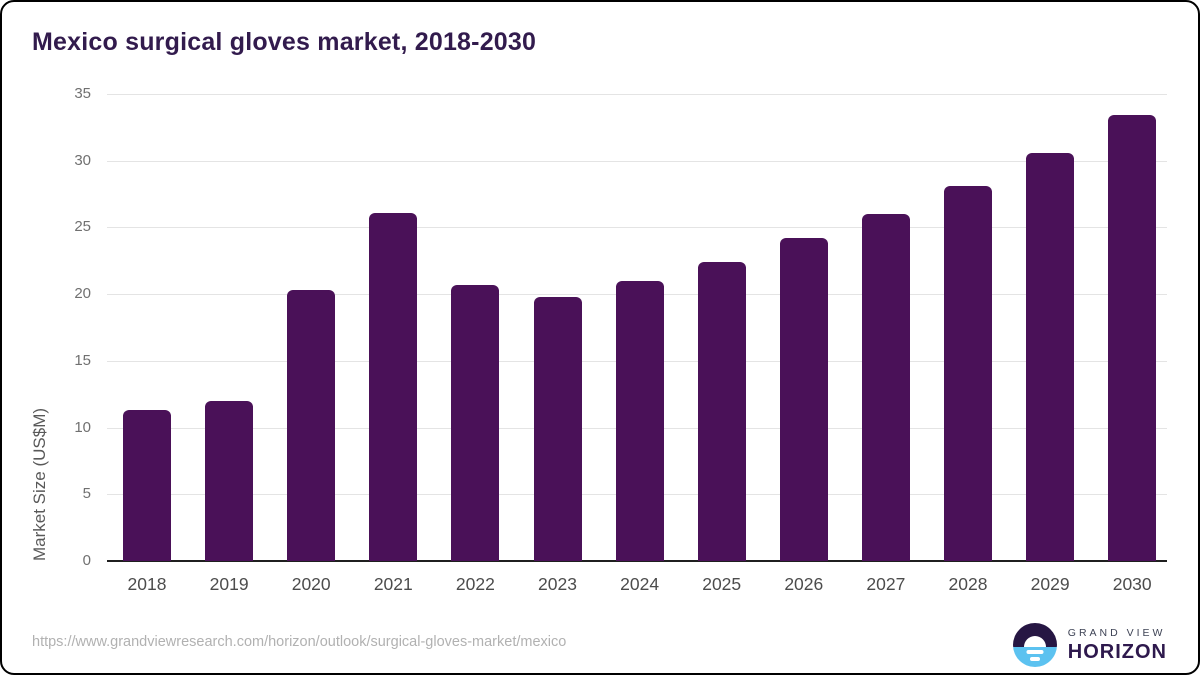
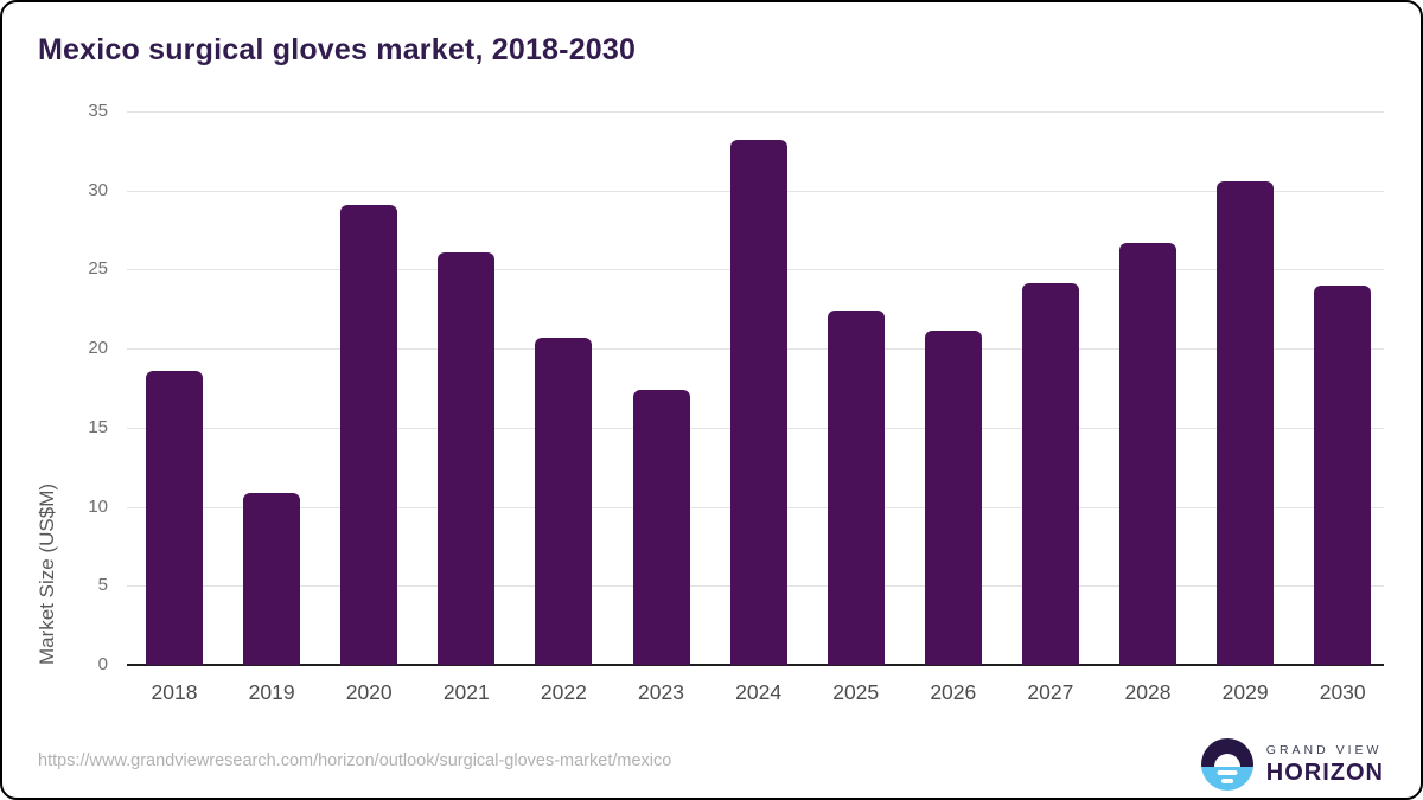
2018: 11.3 -> 18.6
2019: 12.0 -> 10.9
2020: 20.3 -> 29.1
2023: 19.8 -> 17.4
2024: 21.0 -> 33.2
2026: 24.2 -> 21.1
2027: 26.0 -> 24.1
2028: 28.1 -> 26.7
2030: 33.4 -> 24.0
